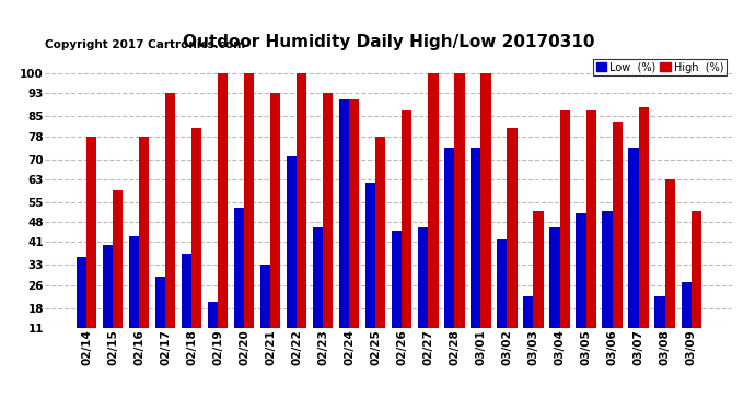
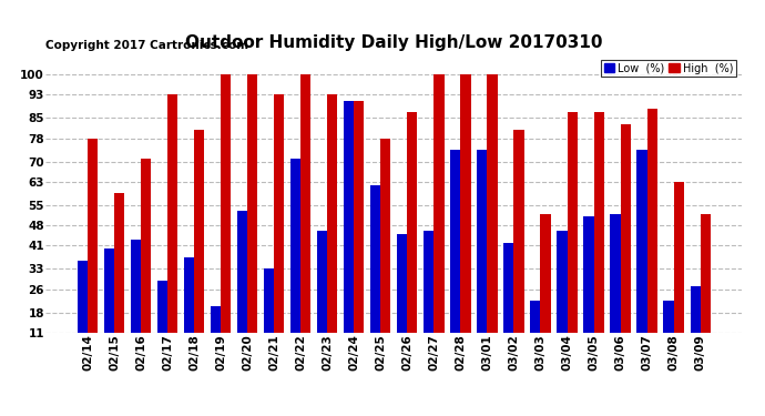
High (%)/02/16: 78 -> 71
